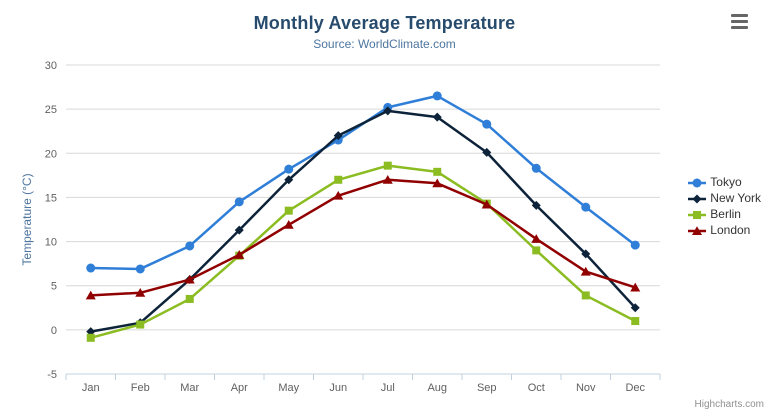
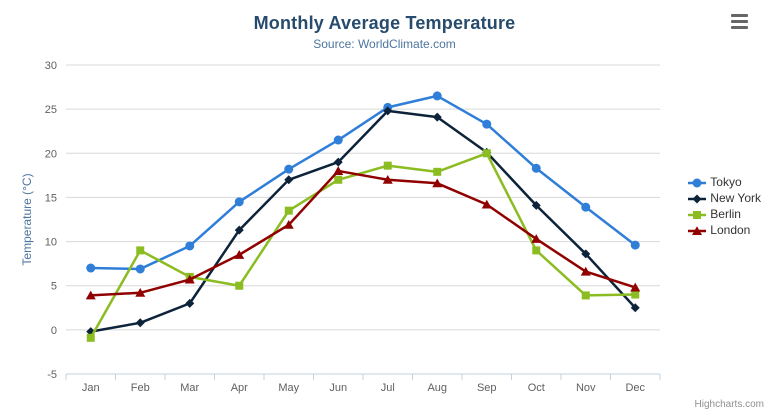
Berlin/Feb: 1 -> 9
New York/Mar: 6 -> 3
Berlin/Mar: 4 -> 6
Berlin/Apr: 8 -> 5
New York/Jun: 22 -> 19
London/Jun: 15 -> 18
Berlin/Sep: 14 -> 20
Berlin/Dec: 1 -> 4
